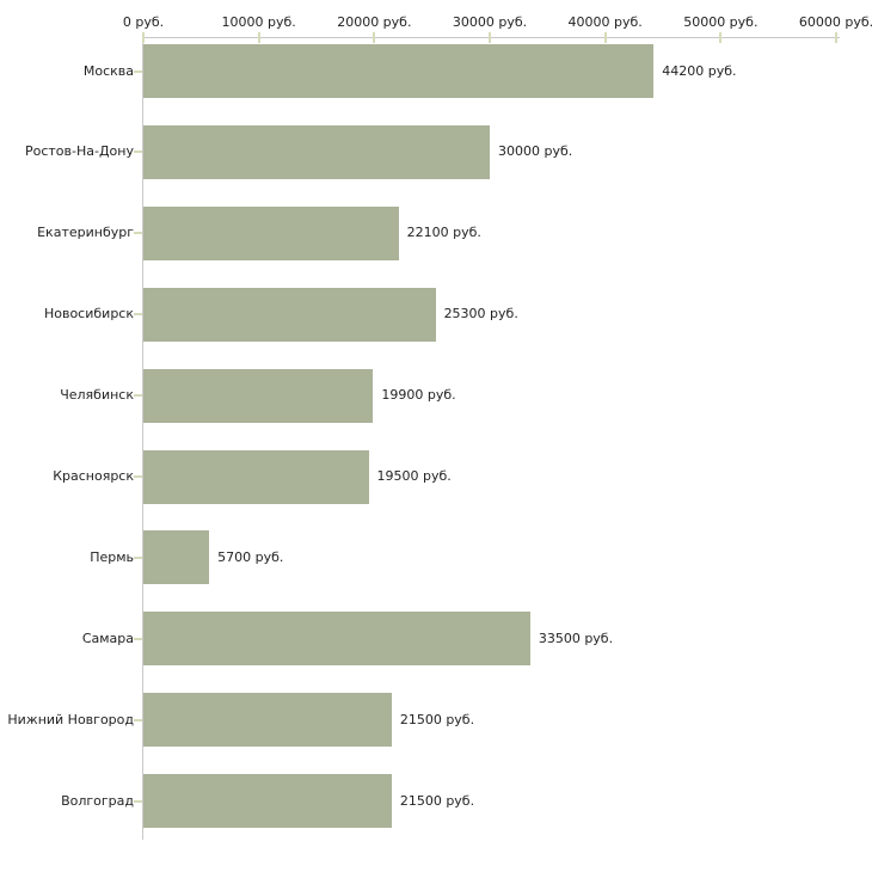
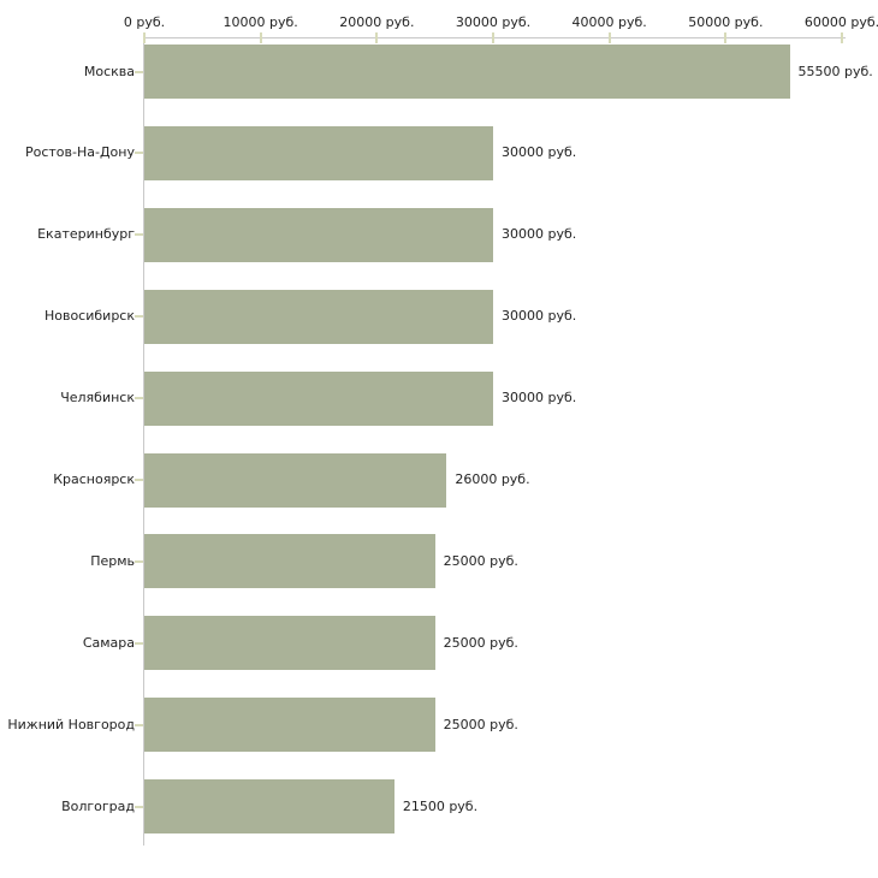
Москва: 44200 -> 55500
Екатеринбург: 22100 -> 30000
Новосибирск: 25300 -> 30000
Челябинск: 19900 -> 30000
Красноярск: 19500 -> 26000
Пермь: 5700 -> 25000
Самара: 33500 -> 25000
Нижний Новгород: 21500 -> 25000
